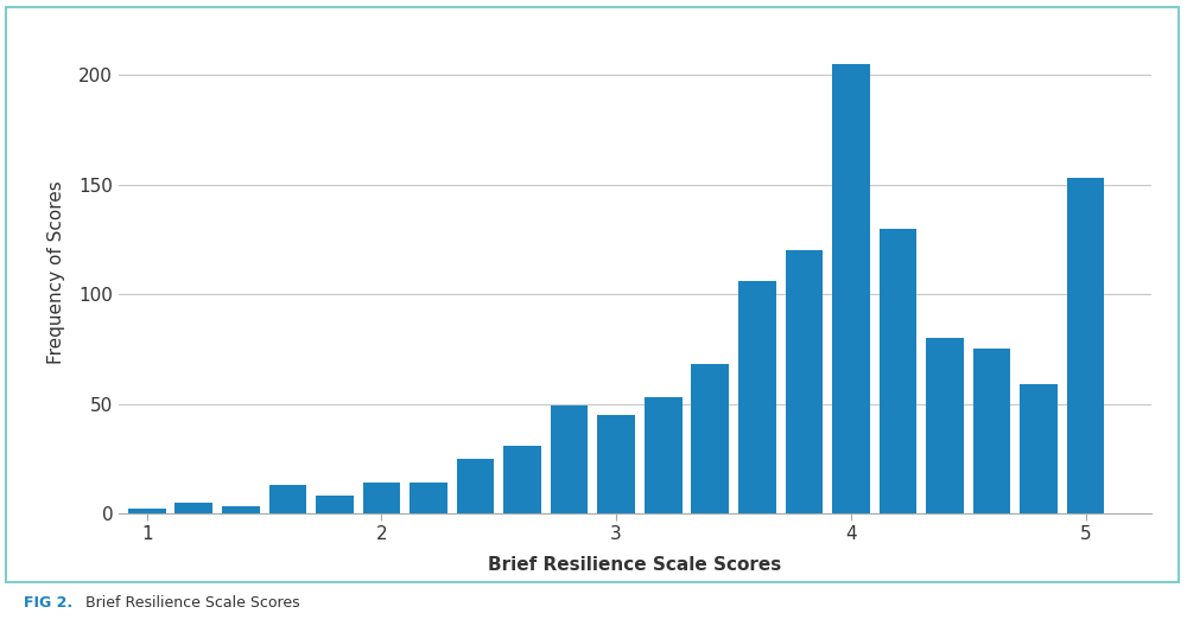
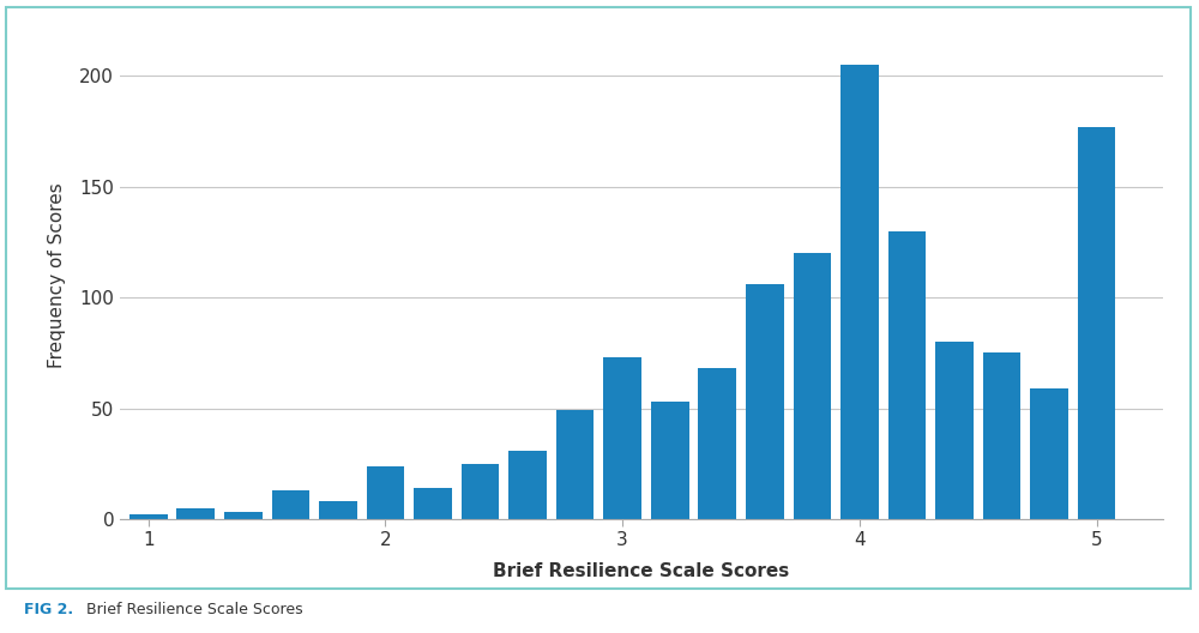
2: 14 -> 24
3: 45 -> 73
5: 153 -> 177
